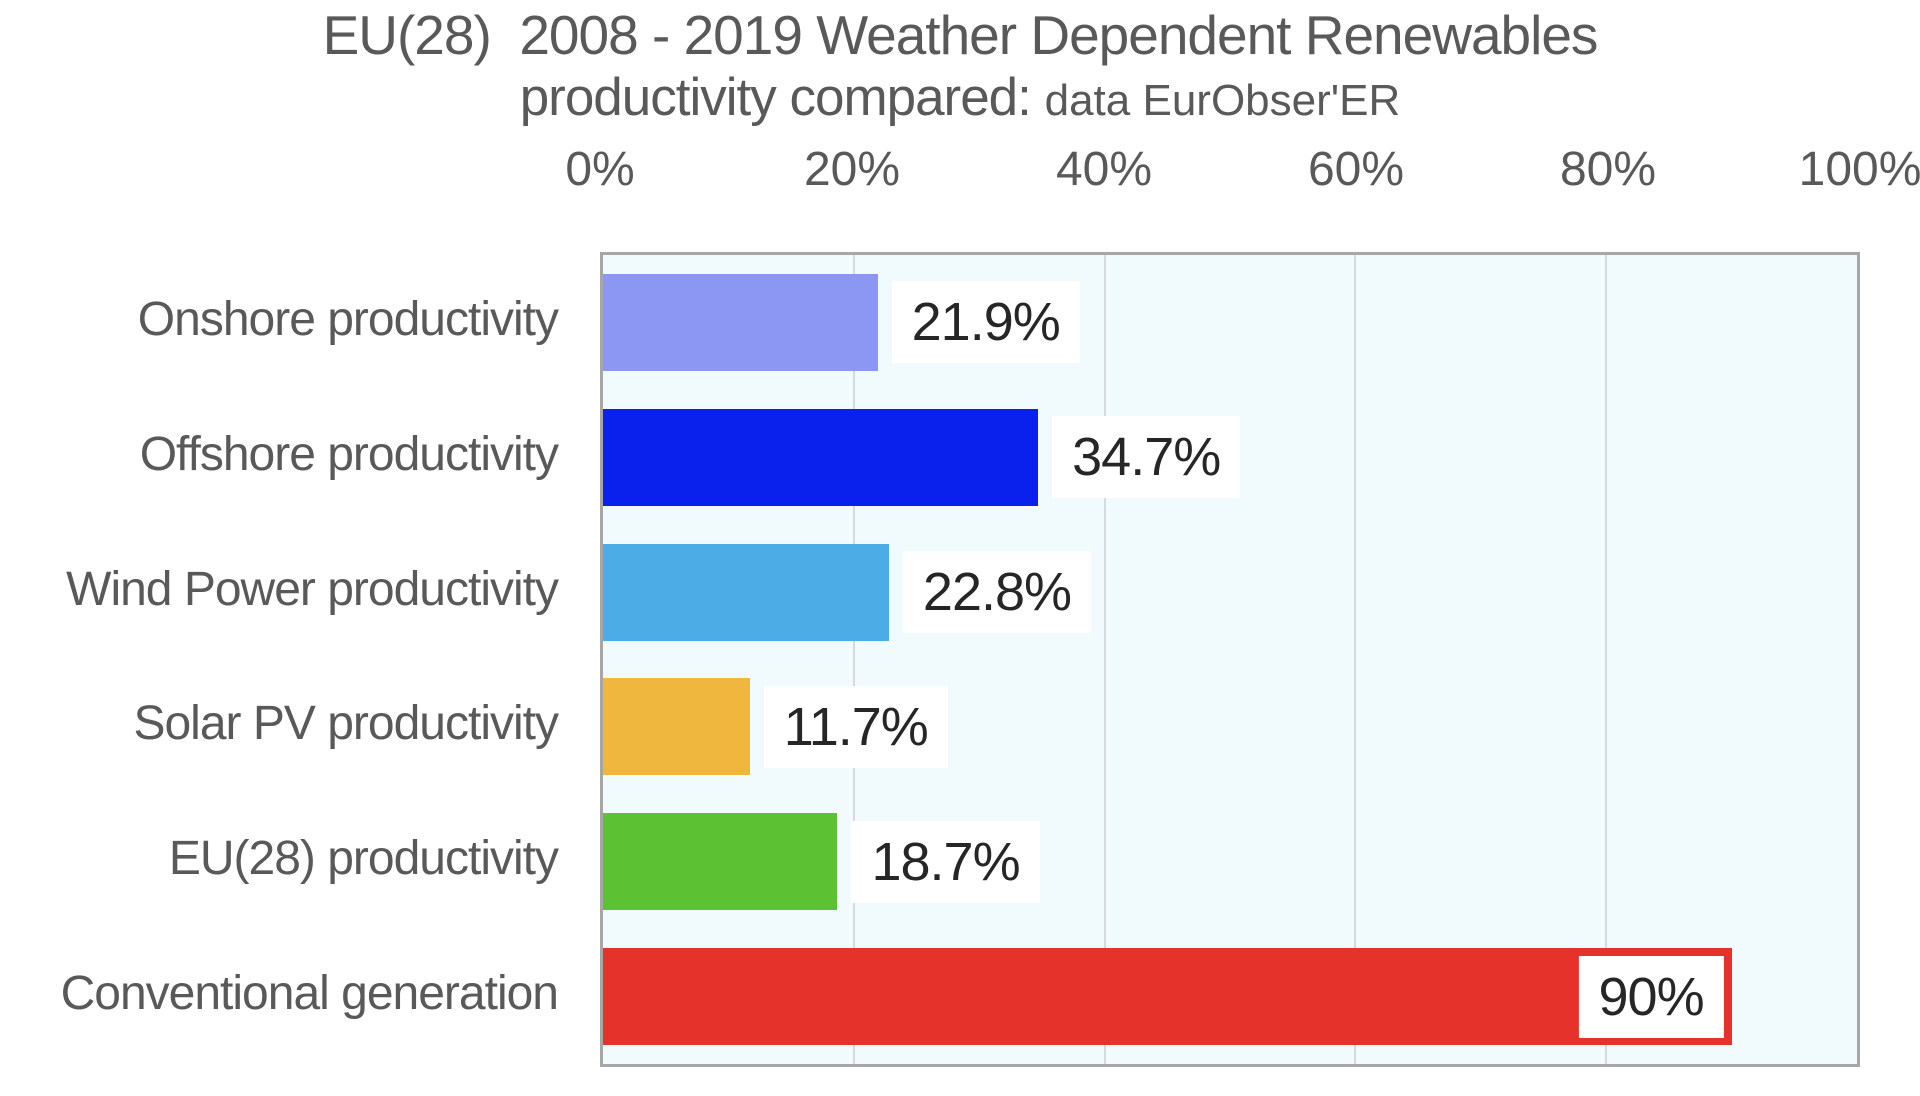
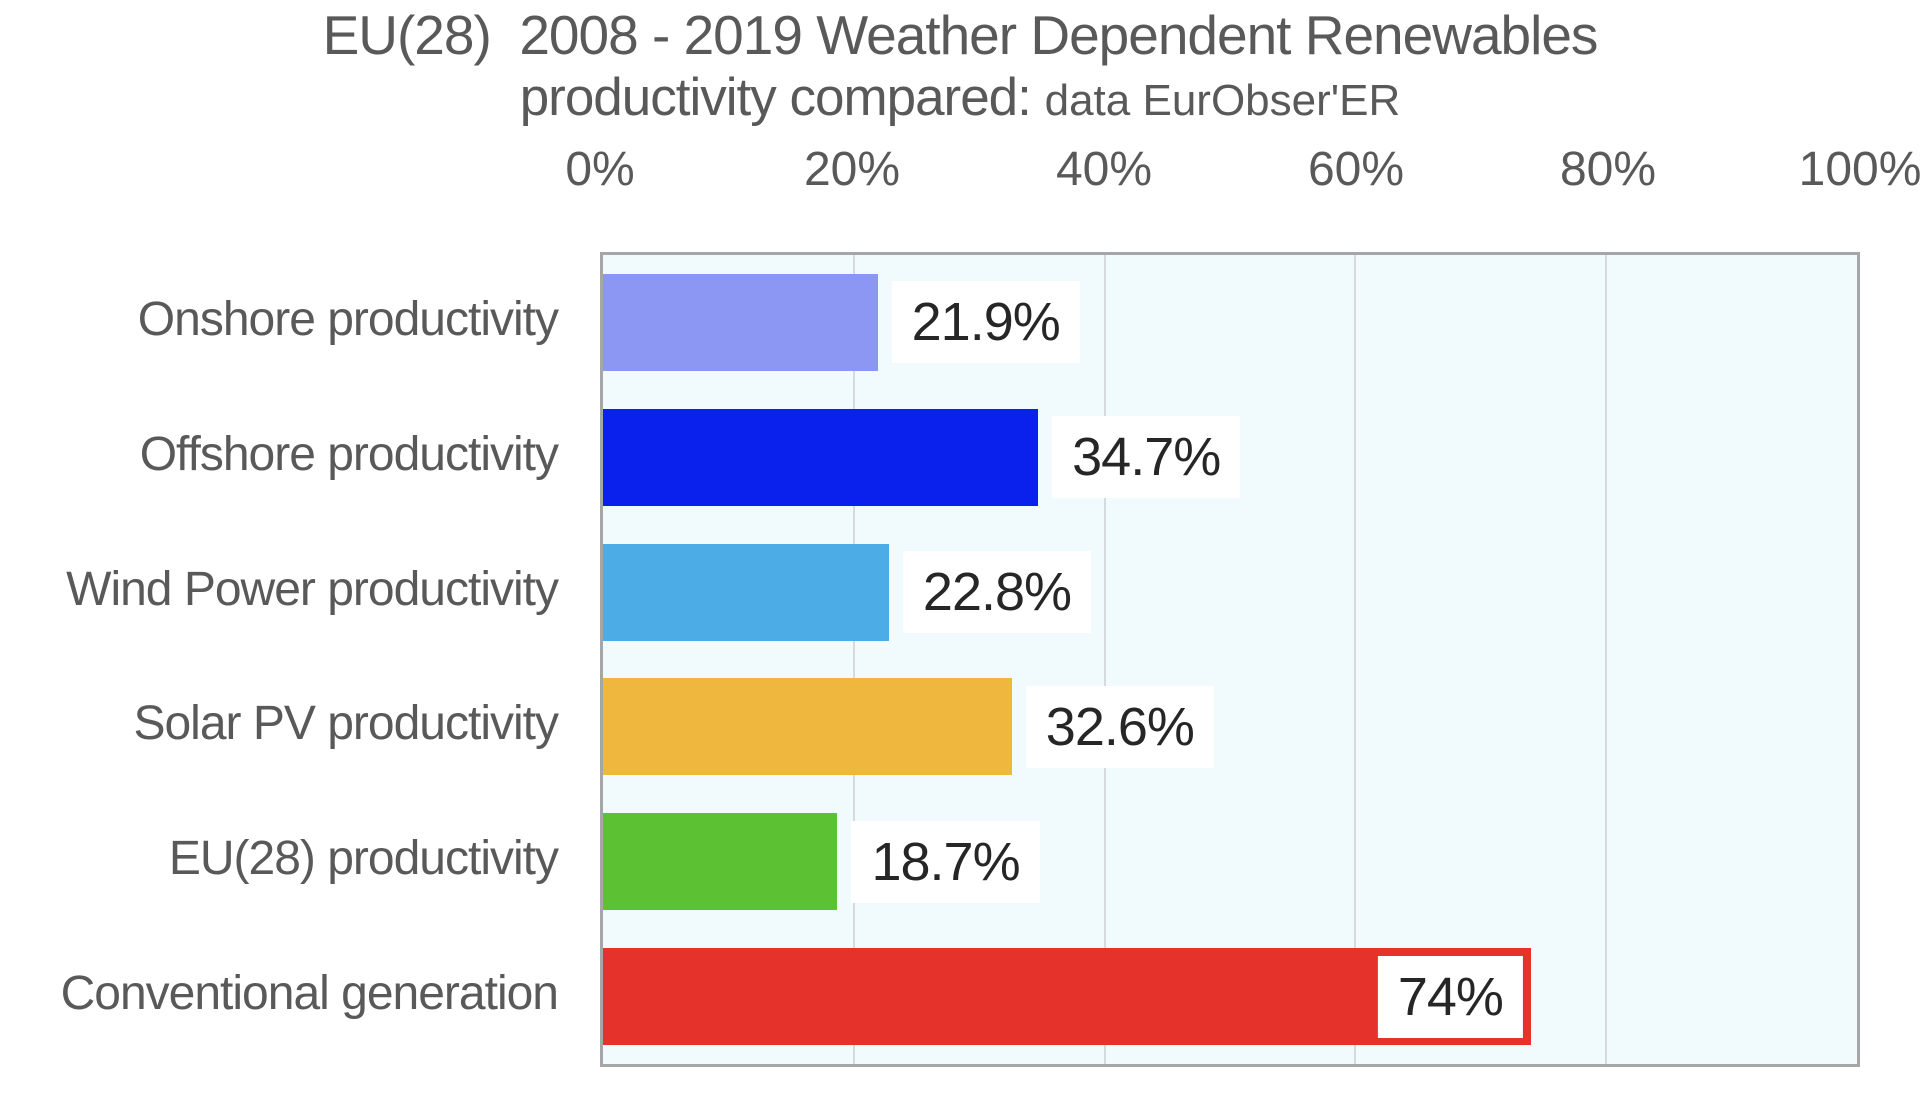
Solar PV productivity: 11.7% -> 32.6%
Conventional generation: 90% -> 74%
